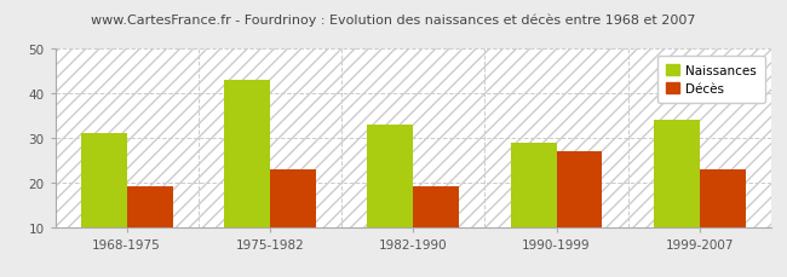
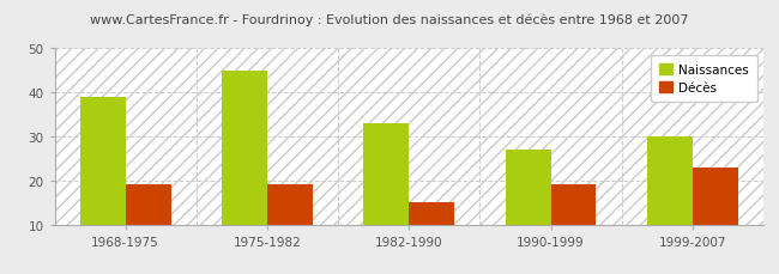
Naissances/1968-1975: 31 -> 39
Naissances/1975-1982: 43 -> 45
Décès/1975-1982: 23 -> 19
Décès/1982-1990: 19 -> 15
Naissances/1990-1999: 29 -> 27
Décès/1990-1999: 27 -> 19
Naissances/1999-2007: 34 -> 30
